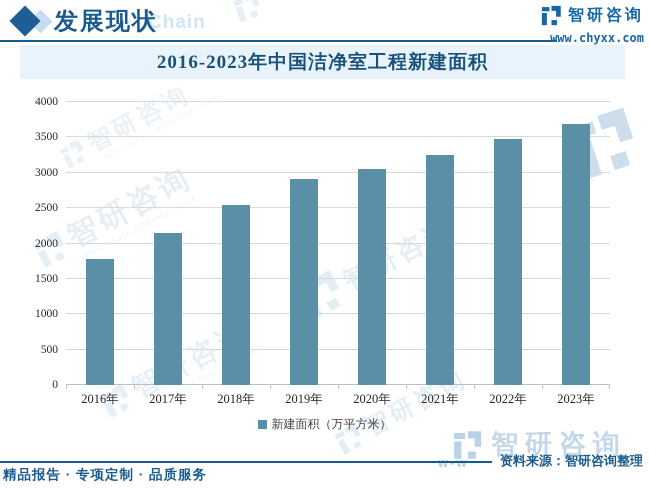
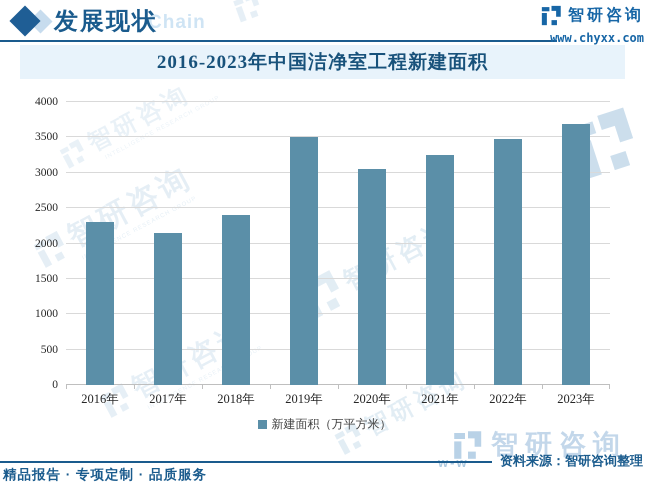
2016年: 1800 -> 2300
2018年: 2500 -> 2400
2019年: 2900 -> 3500
